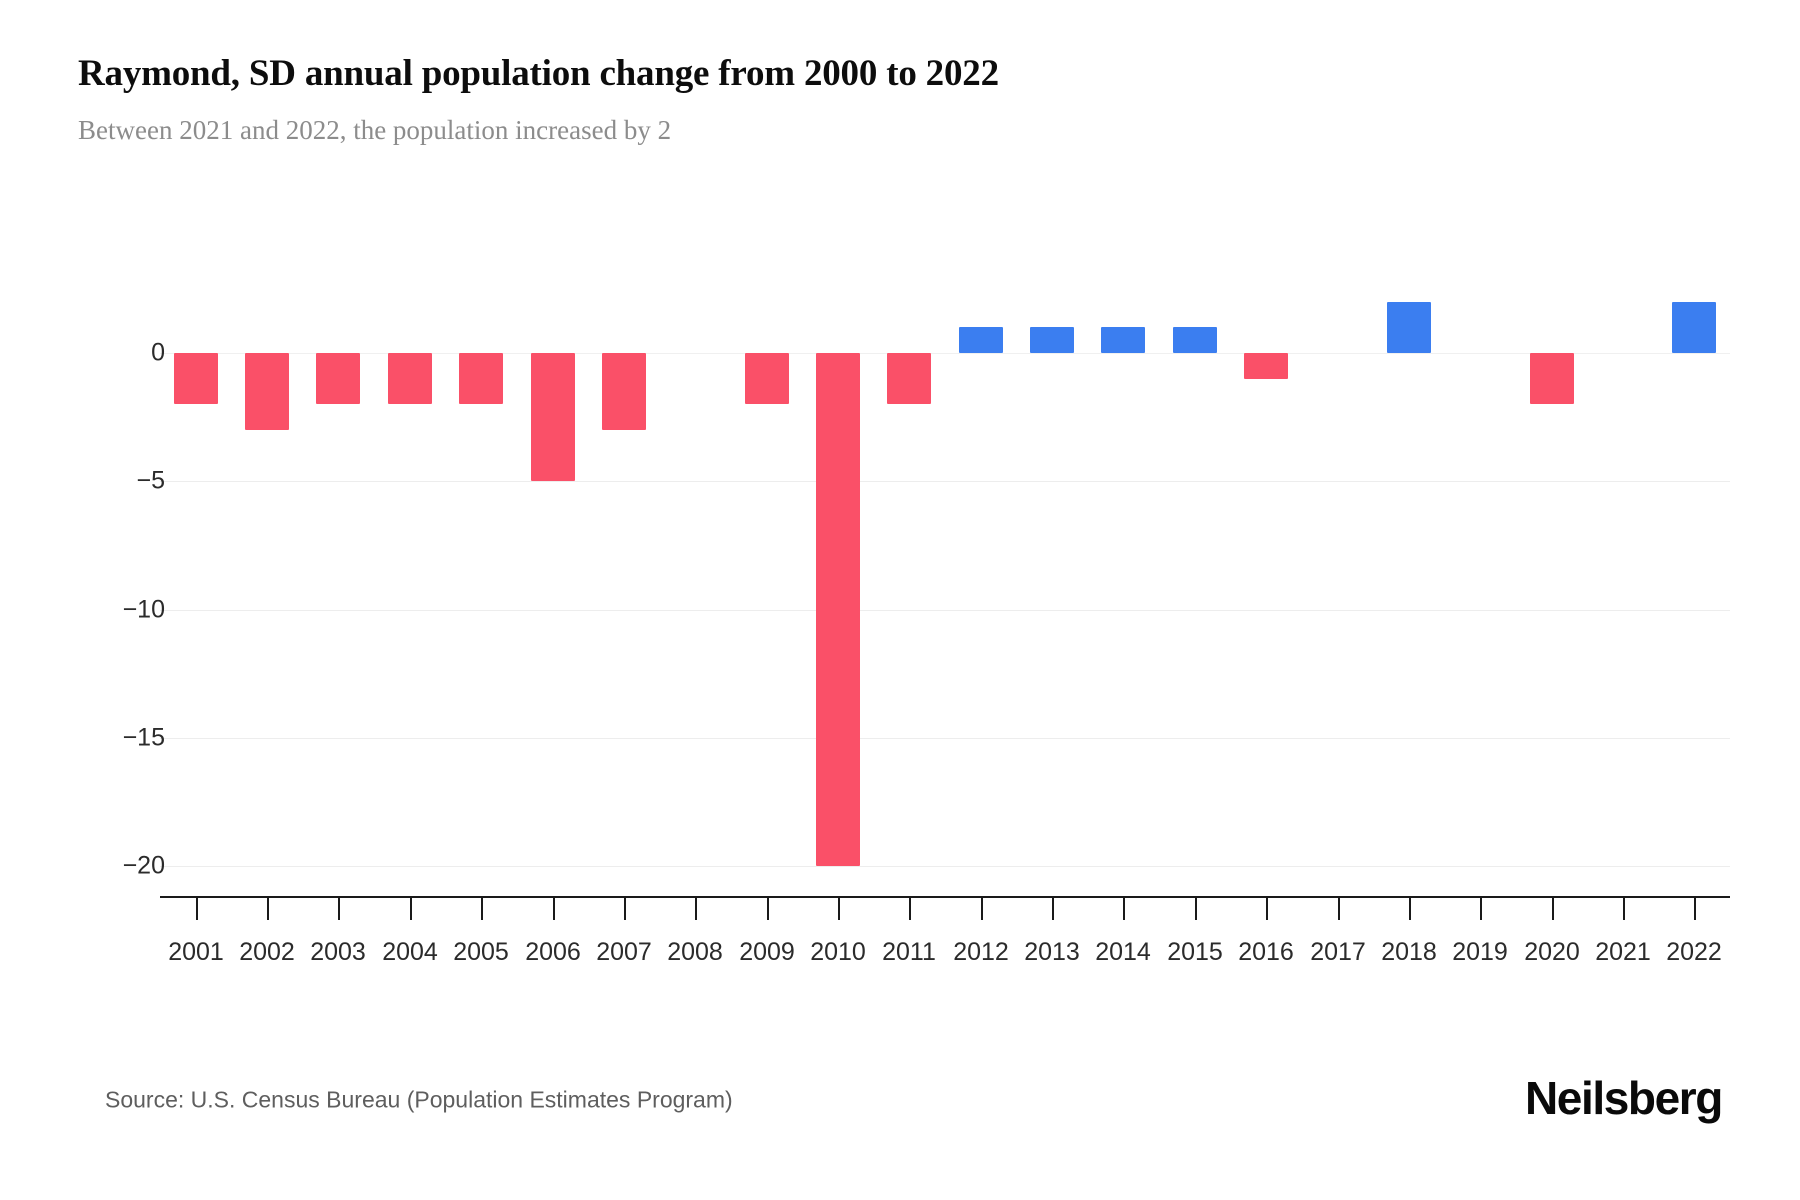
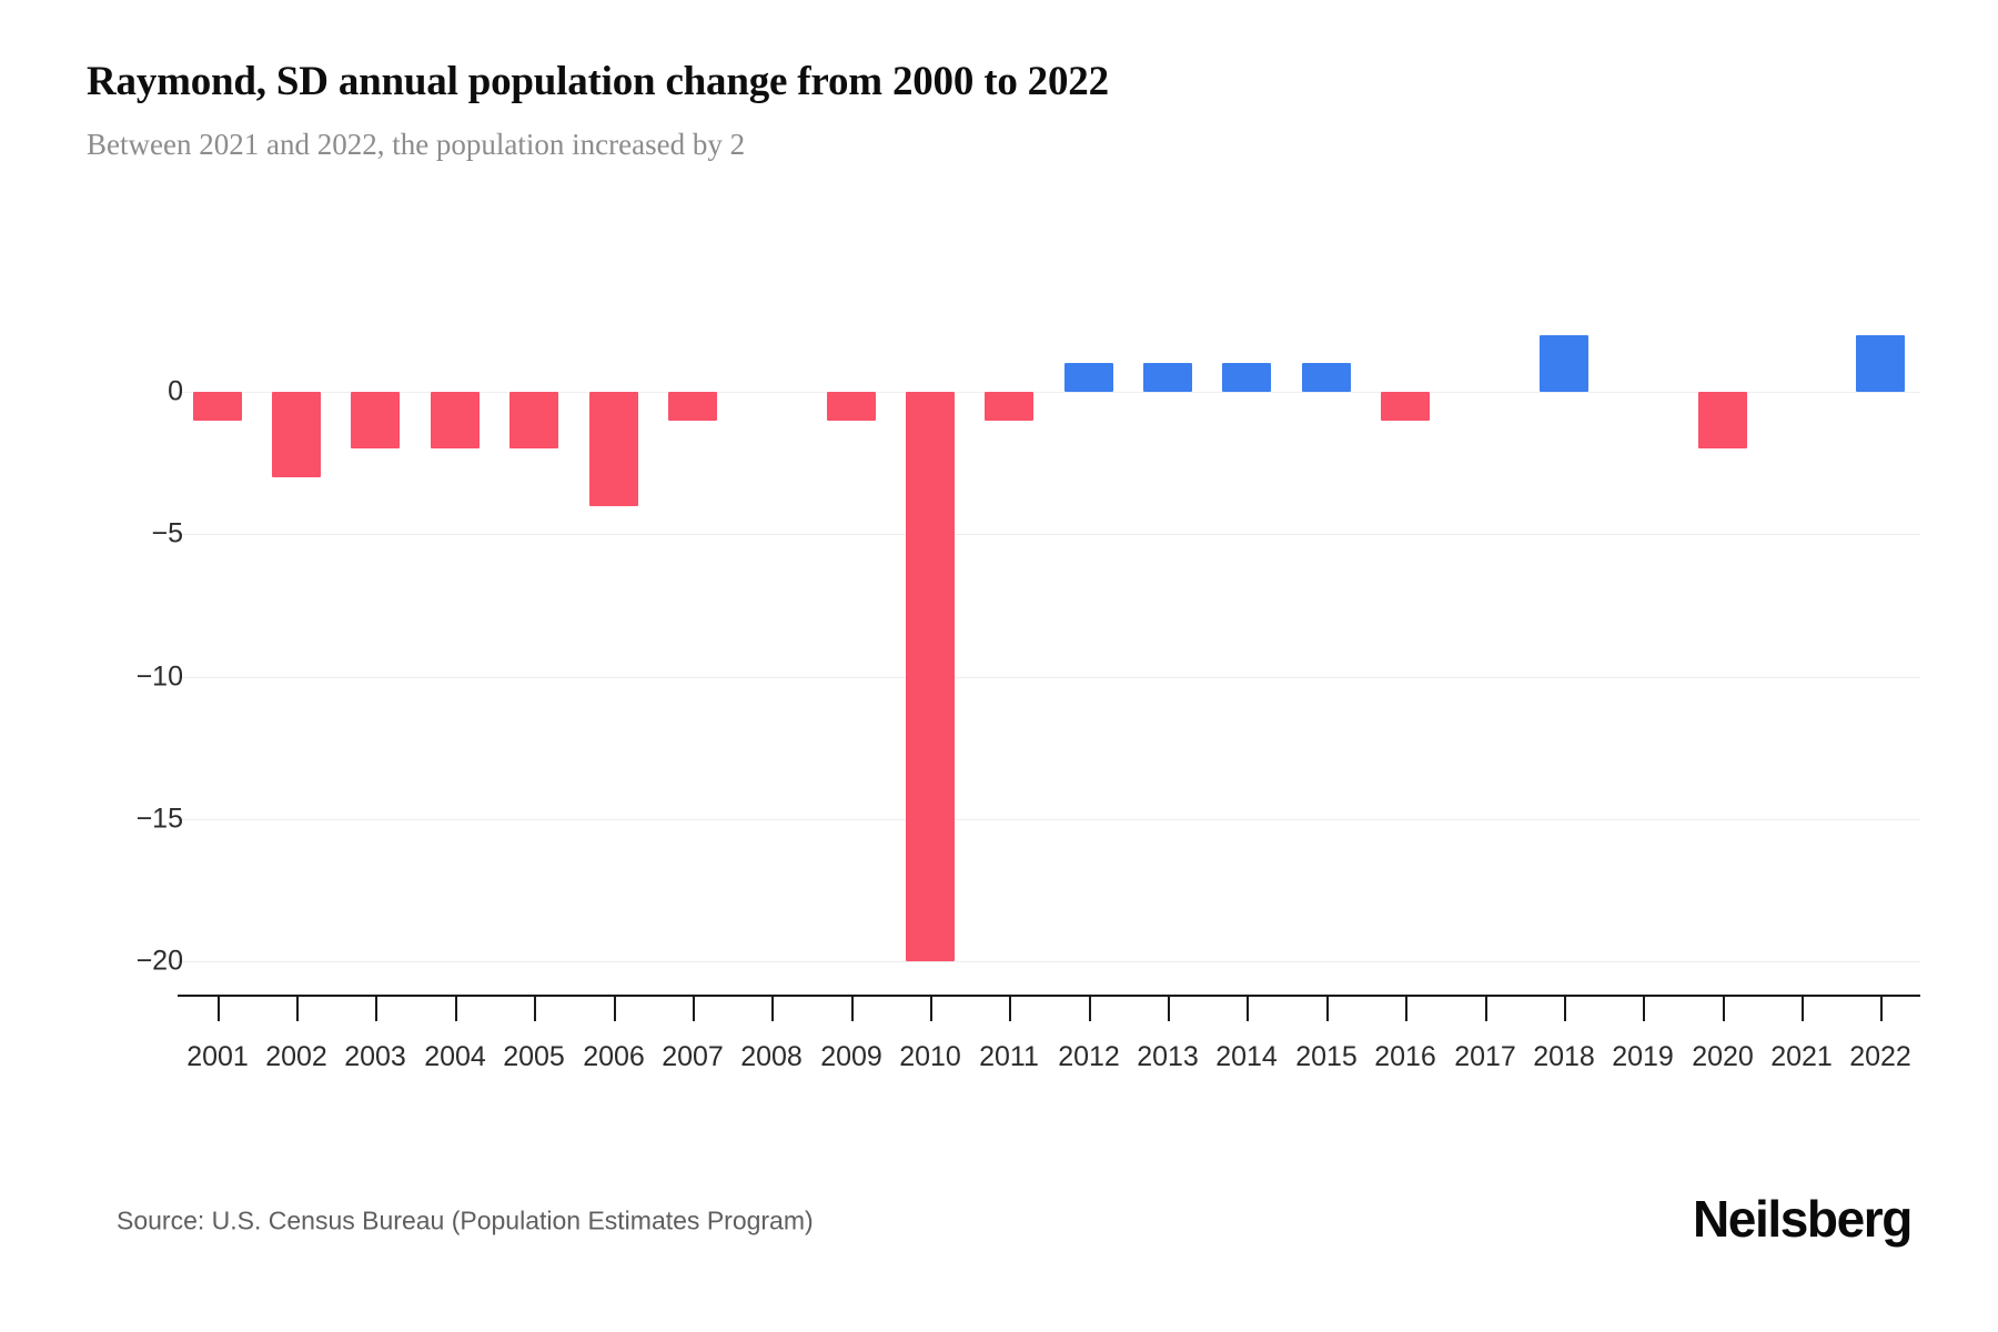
2001: -2 -> -1
2006: -5 -> -4
2007: -3 -> -1
2009: -2 -> -1
2011: -2 -> -1
